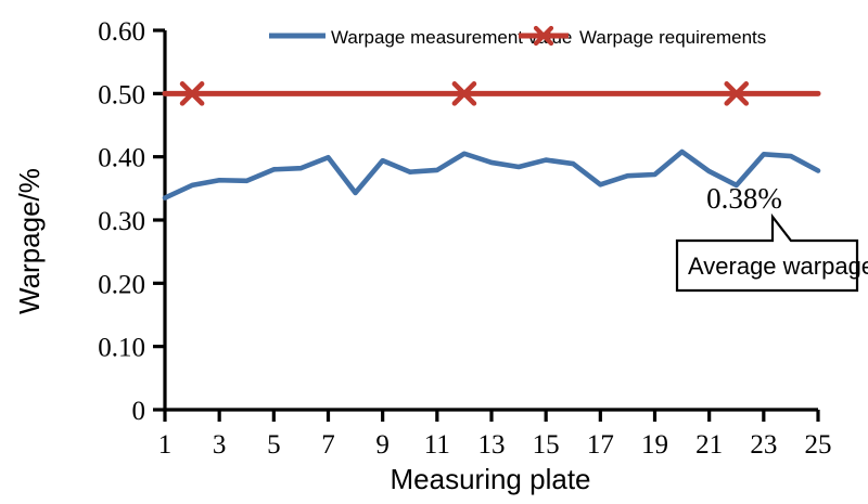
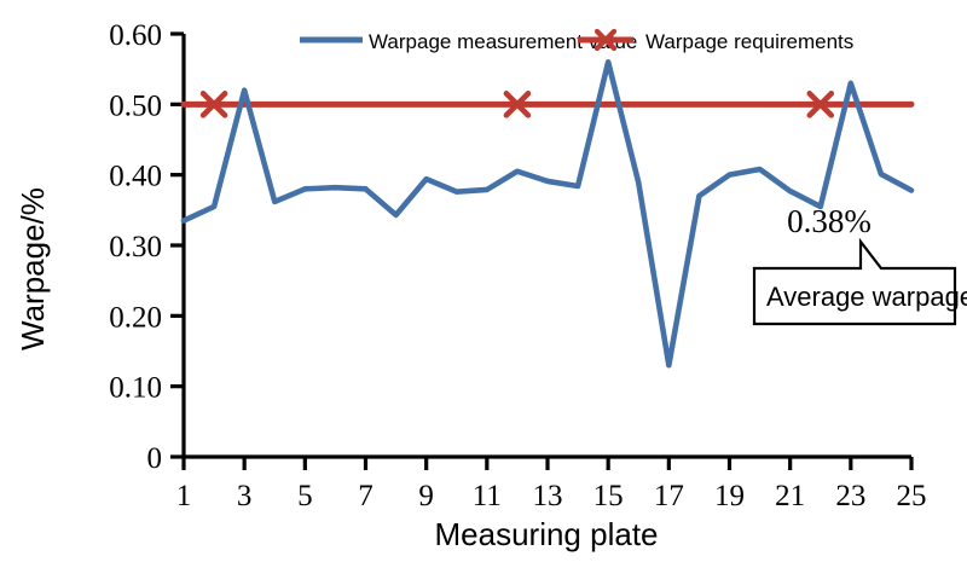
Warpage measurement value/3: 0.36 -> 0.52
Warpage measurement value/7: 0.40 -> 0.38
Warpage measurement value/15: 0.40 -> 0.56
Warpage measurement value/17: 0.36 -> 0.13
Warpage measurement value/19: 0.37 -> 0.40
Warpage measurement value/23: 0.40 -> 0.53
